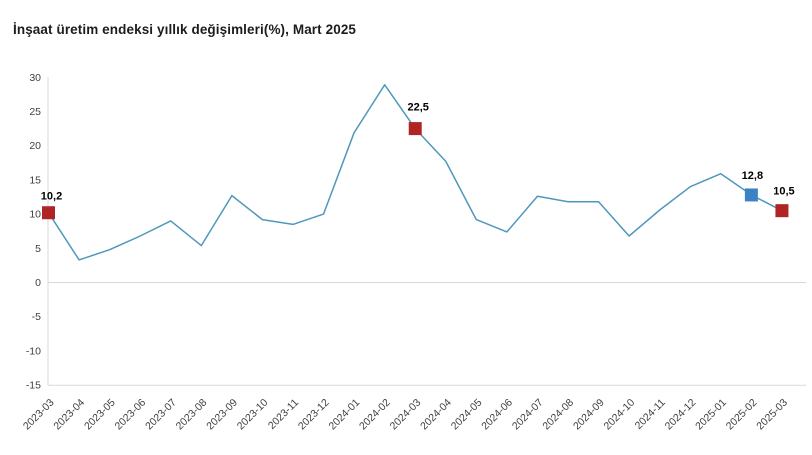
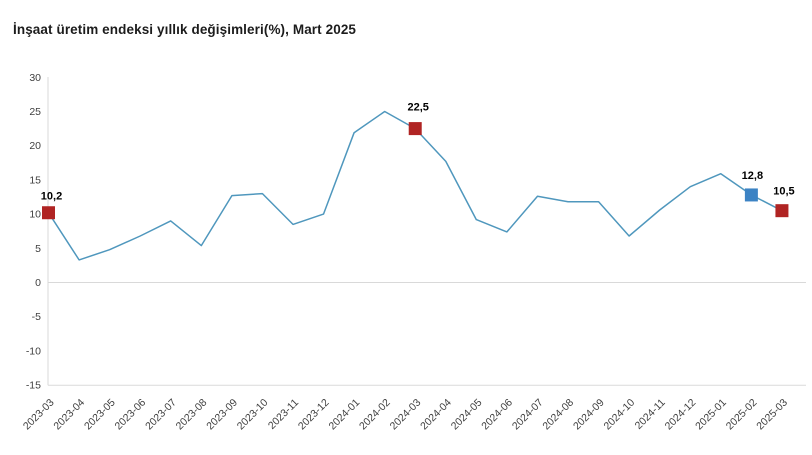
2023-10: 9 -> 13
2024-02: 29 -> 25
